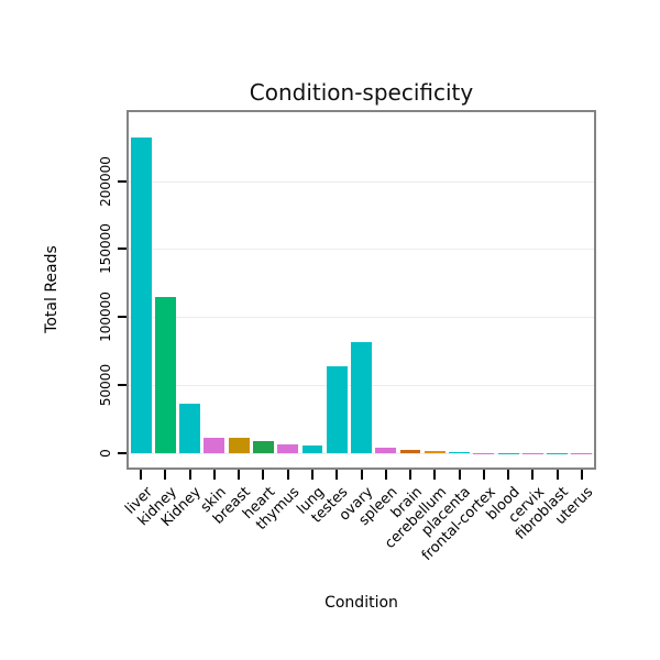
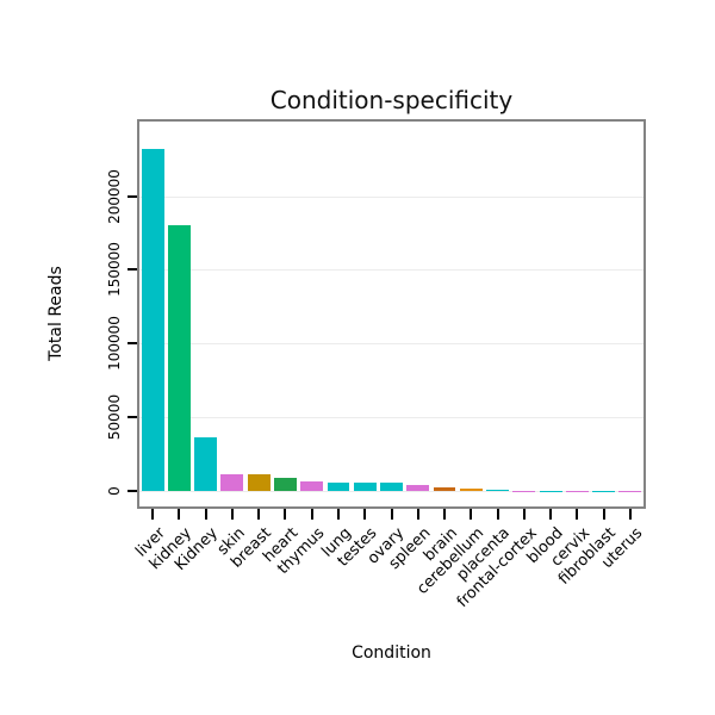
kidney: 115000 -> 180000
testes: 64000 -> 6000
ovary: 82000 -> 6000
